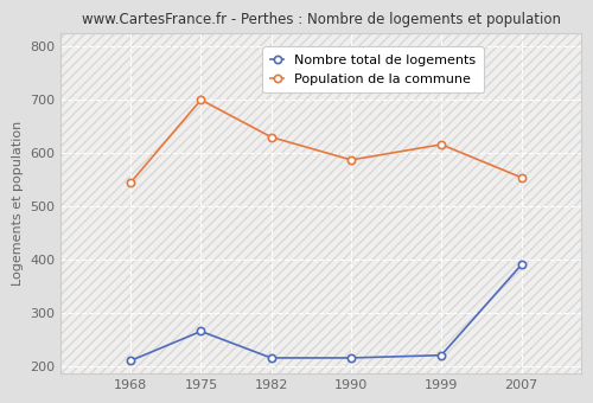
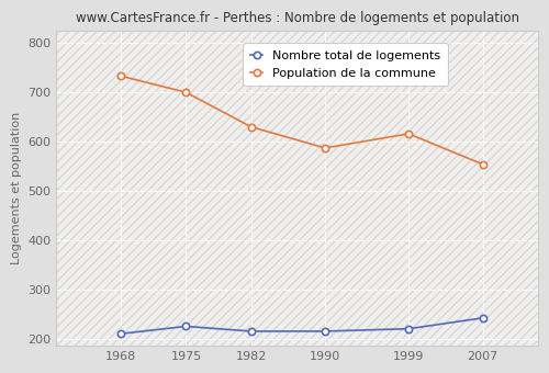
Population de la commune/1968: 545 -> 733
Nombre total de logements/1975: 265 -> 225
Nombre total de logements/2007: 390 -> 242
